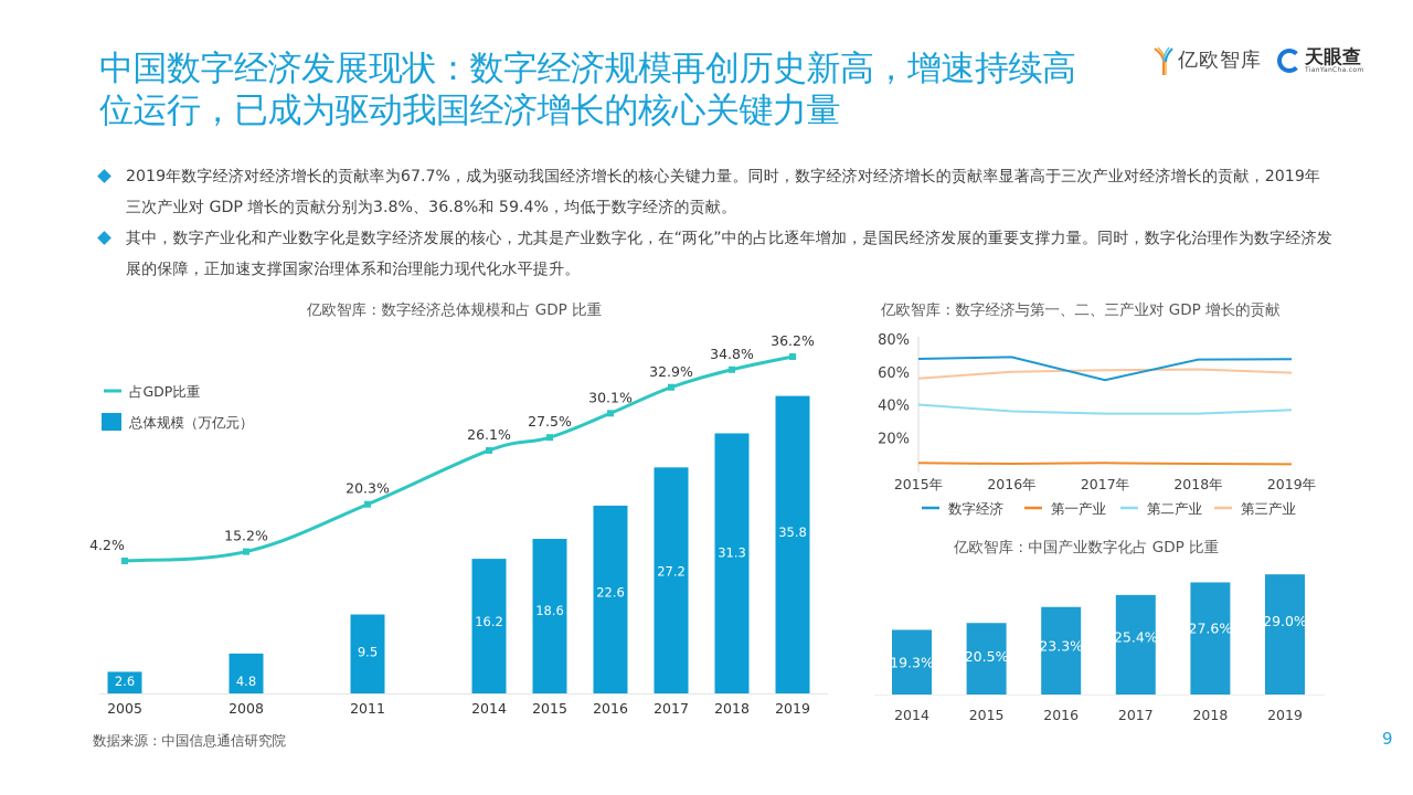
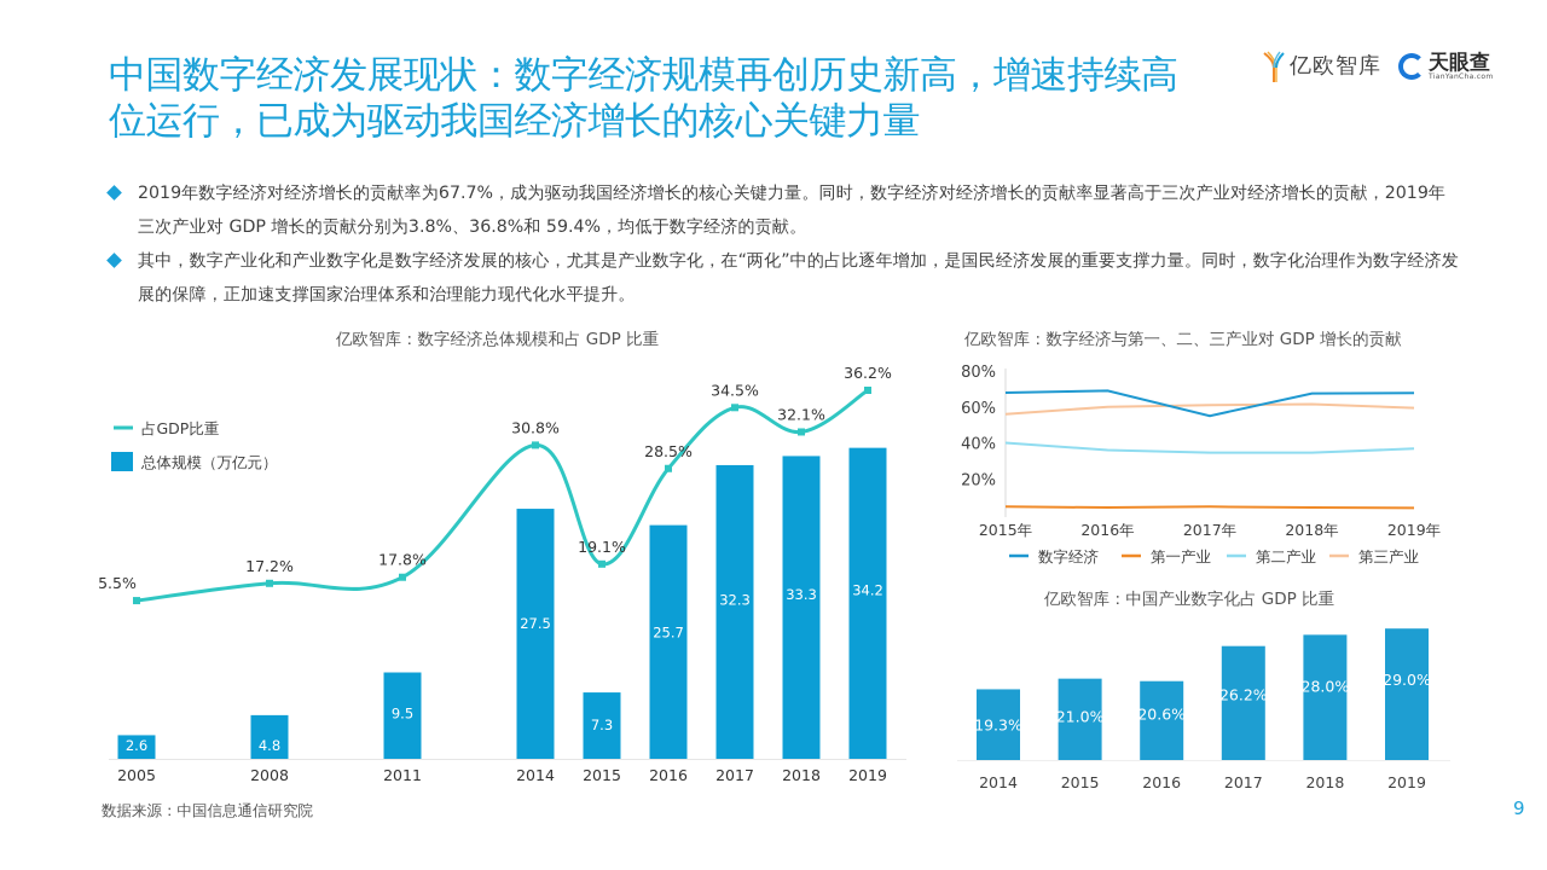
亿欧智库：数字经济总体规模和占 GDP 比重/占GDP比重/2005: 14.2% -> 15.5%
亿欧智库：数字经济总体规模和占 GDP 比重/占GDP比重/2008: 15.2% -> 17.2%
亿欧智库：数字经济总体规模和占 GDP 比重/占GDP比重/2011: 20.3% -> 17.8%
亿欧智库：数字经济总体规模和占 GDP 比重/总体规模（万亿元）/2014: 16.2 -> 27.5
亿欧智库：数字经济总体规模和占 GDP 比重/占GDP比重/2014: 26.1% -> 30.8%
亿欧智库：数字经济总体规模和占 GDP 比重/总体规模（万亿元）/2015: 18.6 -> 7.3
亿欧智库：数字经济总体规模和占 GDP 比重/占GDP比重/2015: 27.5% -> 19.1%
亿欧智库：数字经济总体规模和占 GDP 比重/总体规模（万亿元）/2016: 22.6 -> 25.7
亿欧智库：数字经济总体规模和占 GDP 比重/占GDP比重/2016: 30.1% -> 28.5%
亿欧智库：数字经济总体规模和占 GDP 比重/总体规模（万亿元）/2017: 27.2 -> 32.3
亿欧智库：数字经济总体规模和占 GDP 比重/占GDP比重/2017: 32.9% -> 34.5%
亿欧智库：数字经济总体规模和占 GDP 比重/总体规模（万亿元）/2018: 31.3 -> 33.3
亿欧智库：数字经济总体规模和占 GDP 比重/占GDP比重/2018: 34.8% -> 32.1%
亿欧智库：数字经济总体规模和占 GDP 比重/总体规模（万亿元）/2019: 35.8 -> 34.2
亿欧智库：中国产业数字化占 GDP 比重/2015: 20.5% -> 21.0%
亿欧智库：中国产业数字化占 GDP 比重/2016: 23.3% -> 20.6%
亿欧智库：中国产业数字化占 GDP 比重/2017: 25.4% -> 26.2%
亿欧智库：中国产业数字化占 GDP 比重/2018: 27.6% -> 28.0%
